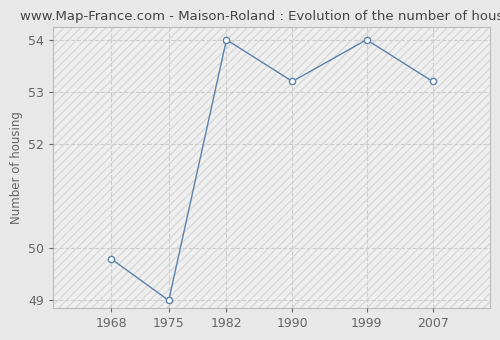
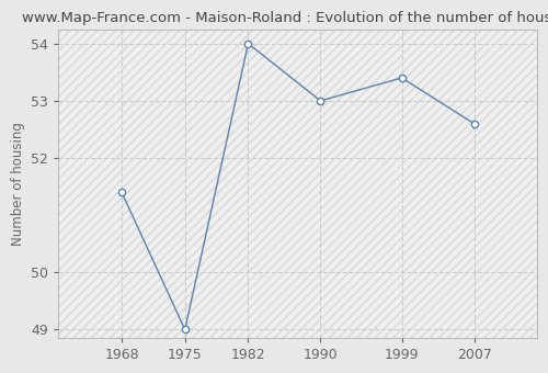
1968: 49.8 -> 51.4
1990: 53.2 -> 53.0
1999: 54.0 -> 53.4
2007: 53.2 -> 52.6
